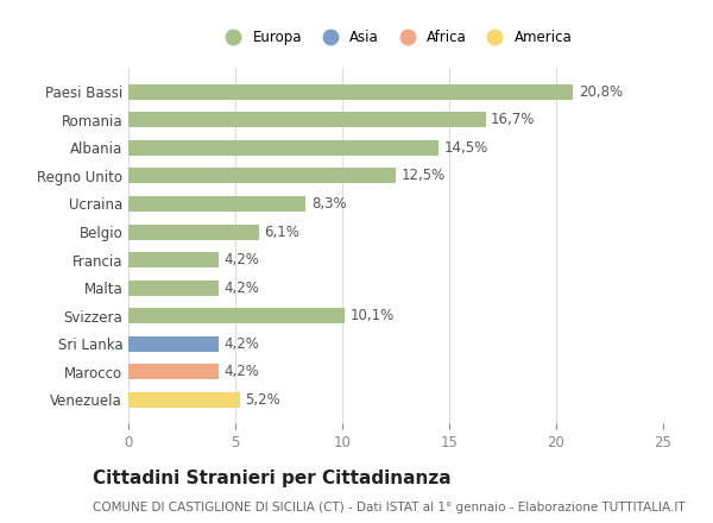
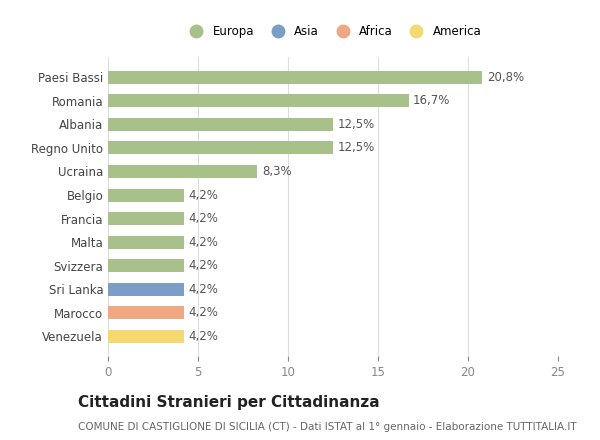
Albania: 14,5% -> 12,5%
Belgio: 6,1% -> 4,2%
Svizzera: 10,1% -> 4,2%
Venezuela: 5,2% -> 4,2%
